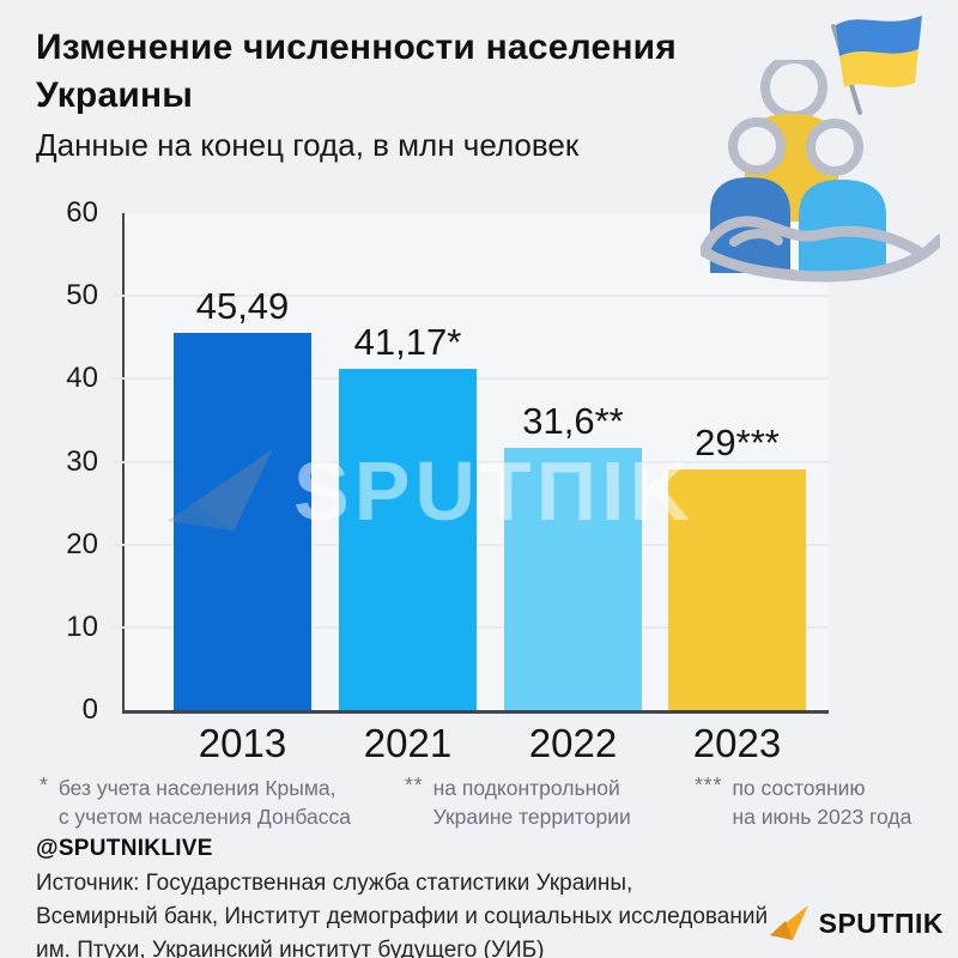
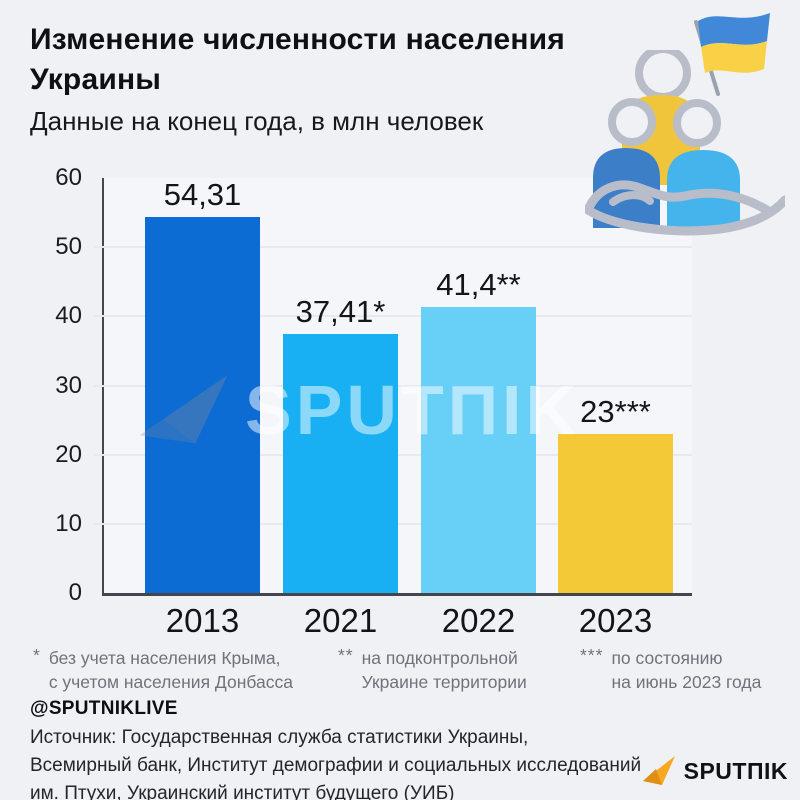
2013: 45,49 -> 54,31
2021: 41,17 -> 37,41
2022: 31,6 -> 41,4
2023: 29 -> 23
